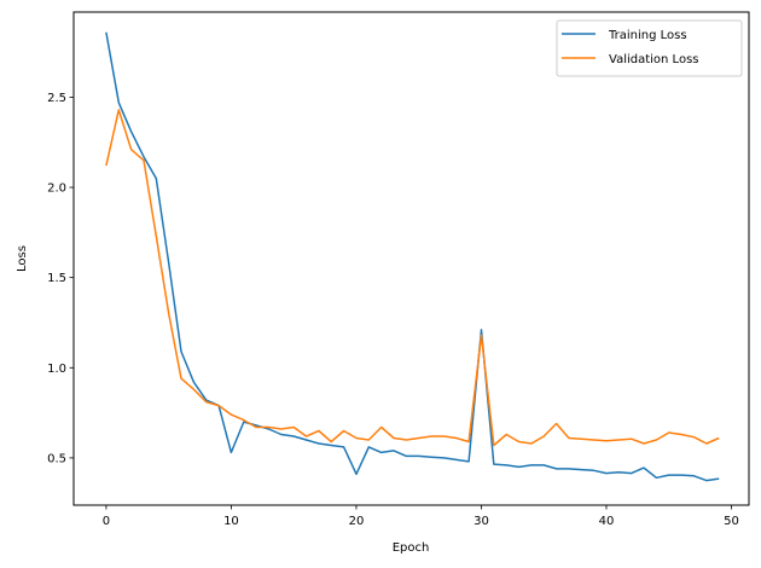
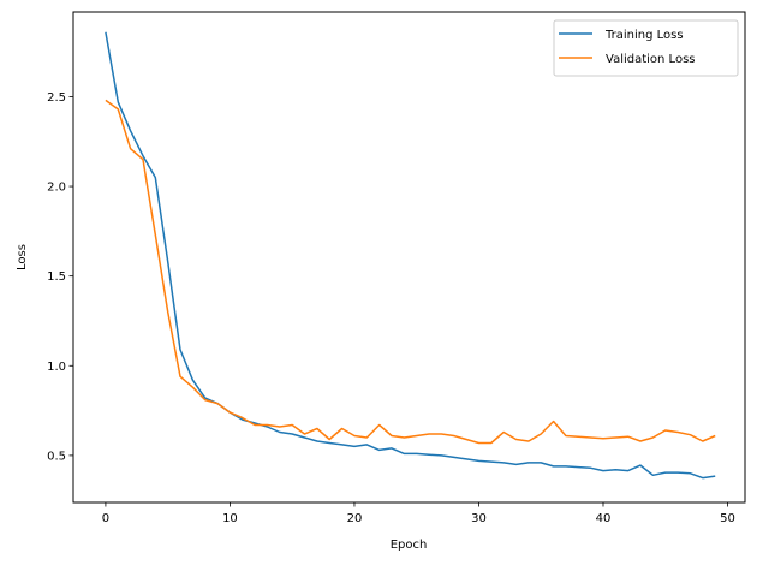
Validation Loss/0: 2.12 -> 2.48
Training Loss/10: 0.53 -> 0.74
Training Loss/20: 0.41 -> 0.55
Training Loss/30: 1.21 -> 0.47
Validation Loss/30: 1.18 -> 0.57
